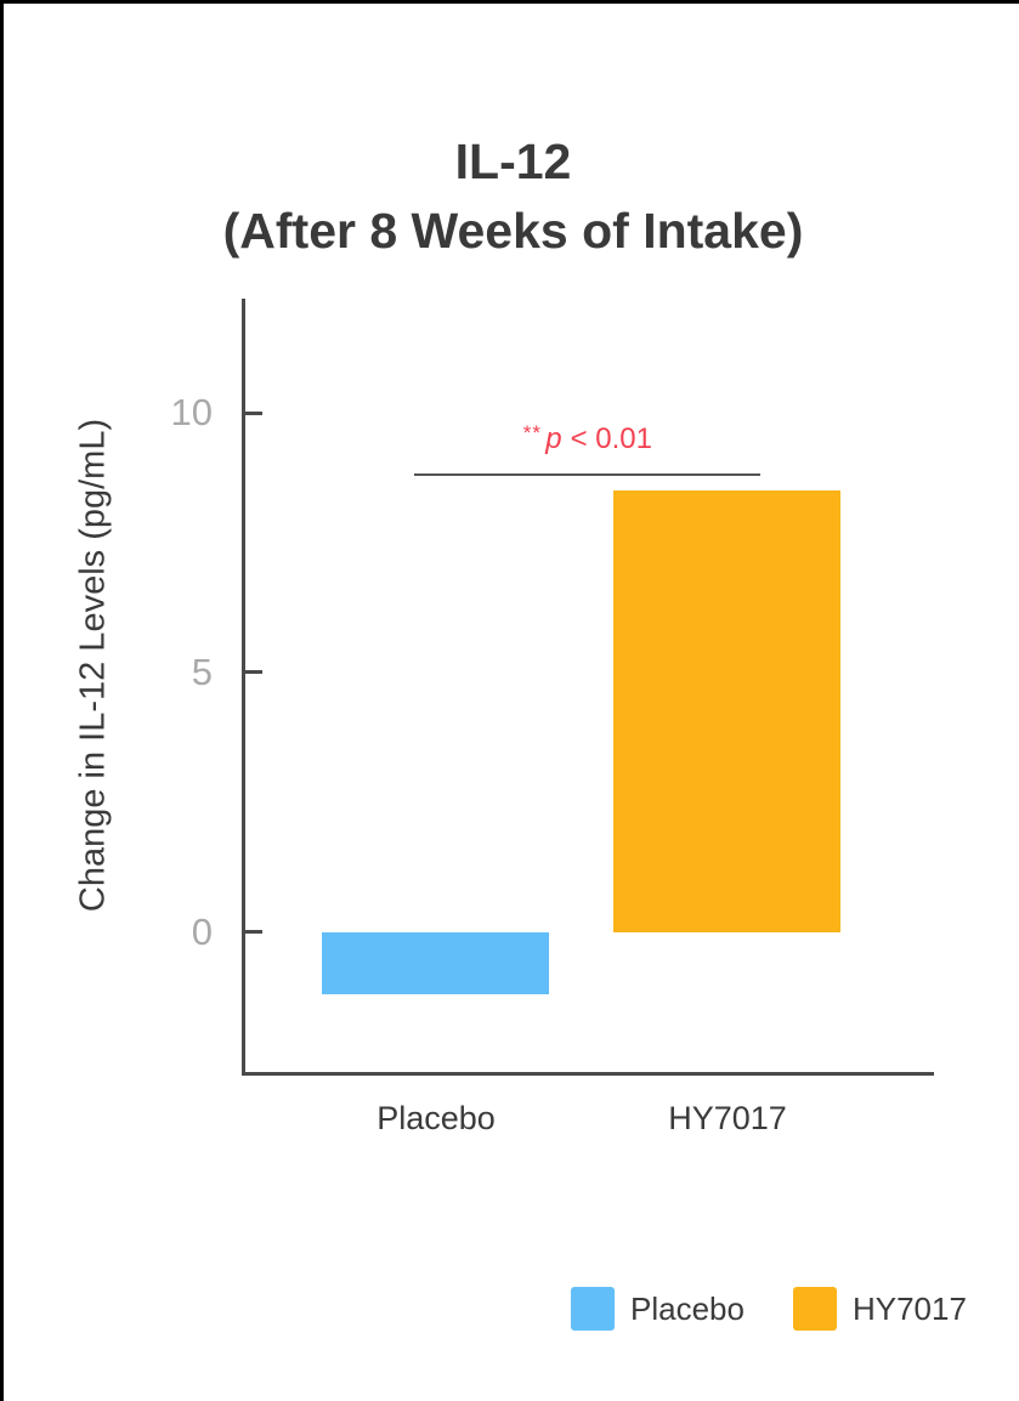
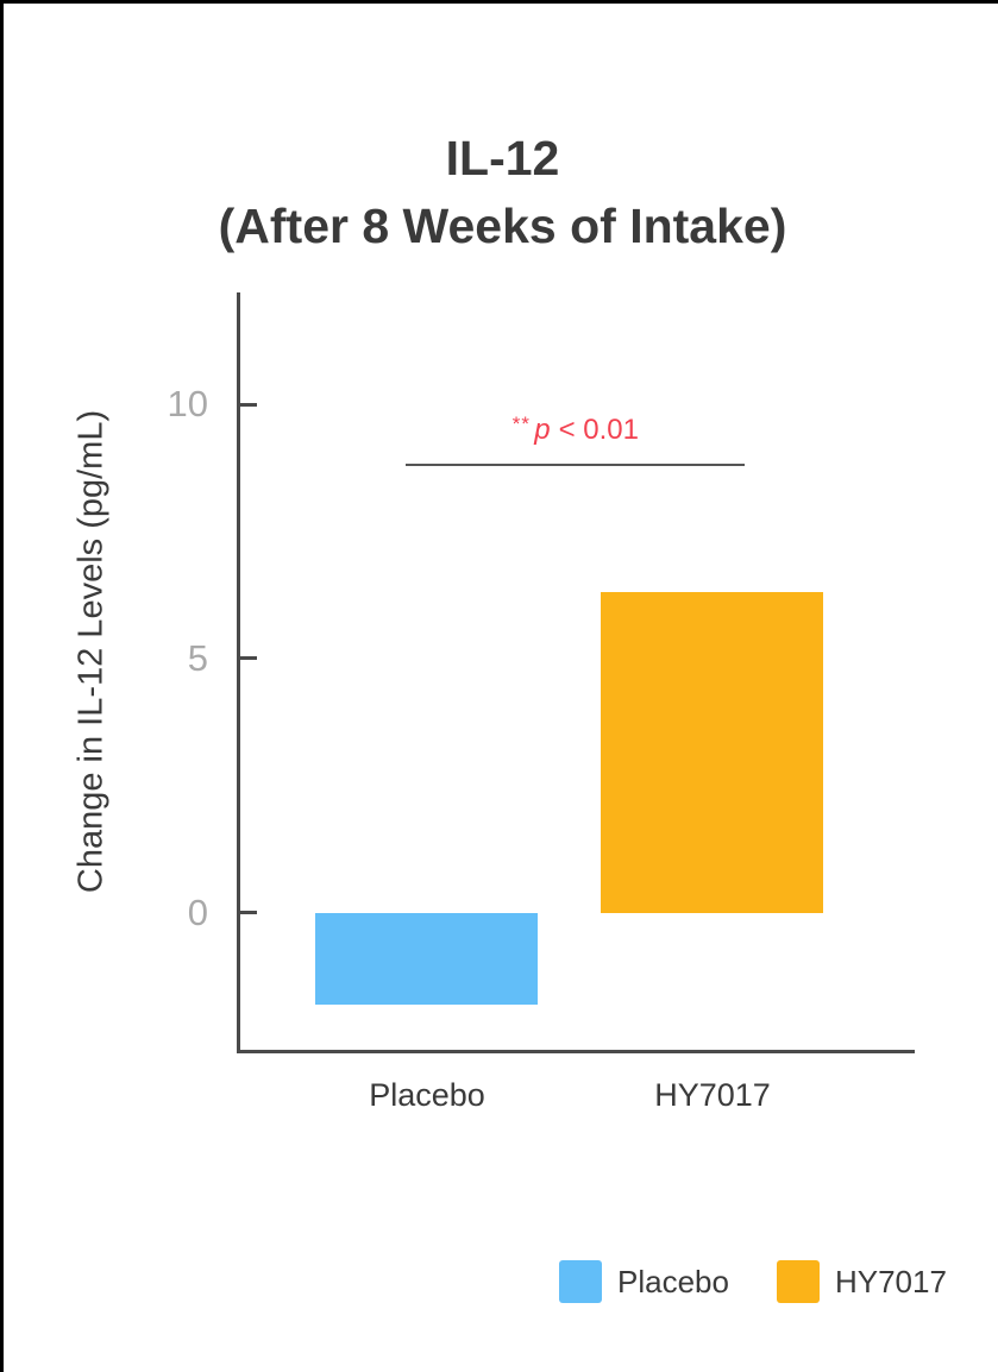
Placebo: -1.2 -> -1.8
HY7017: 8.5 -> 6.3
